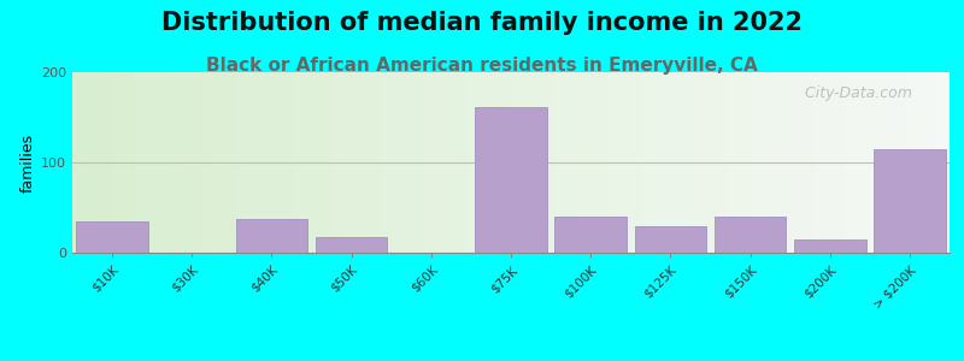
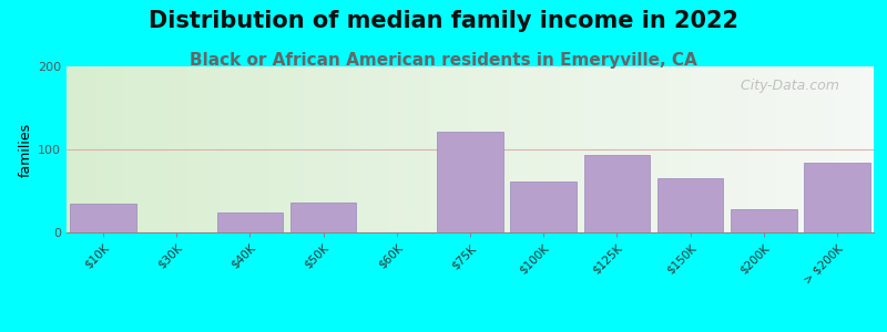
$40K: 38 -> 24
$50K: 18 -> 36
$75K: 162 -> 122
$100K: 40 -> 62
$125K: 30 -> 94
$150K: 40 -> 66
$200K: 15 -> 28
> $200K: 115 -> 84
